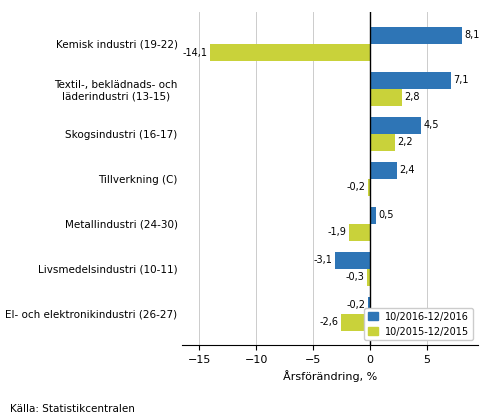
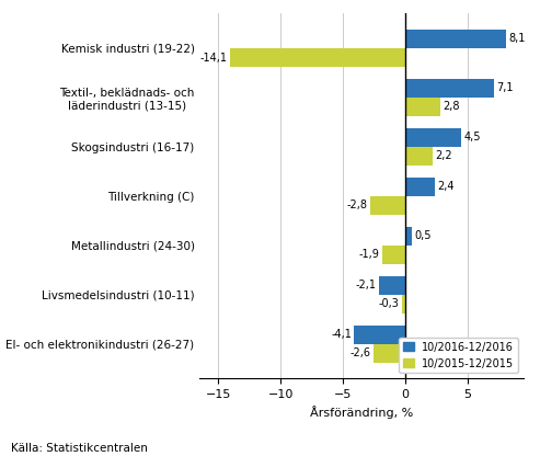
10/2015-12/2015/Tillverkning (C): -0,2 -> -2,8
10/2016-12/2016/Livsmedelsindustri (10-11): -3,1 -> -2,1
10/2016-12/2016/El- och elektronikindustri (26-27): -0,2 -> -4,1
